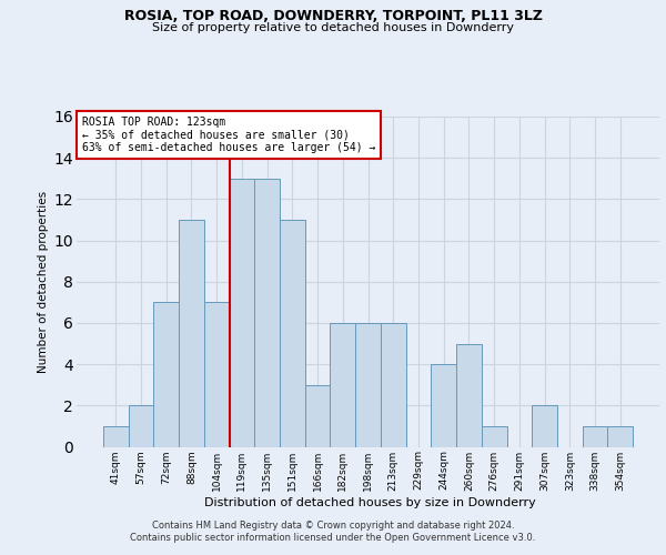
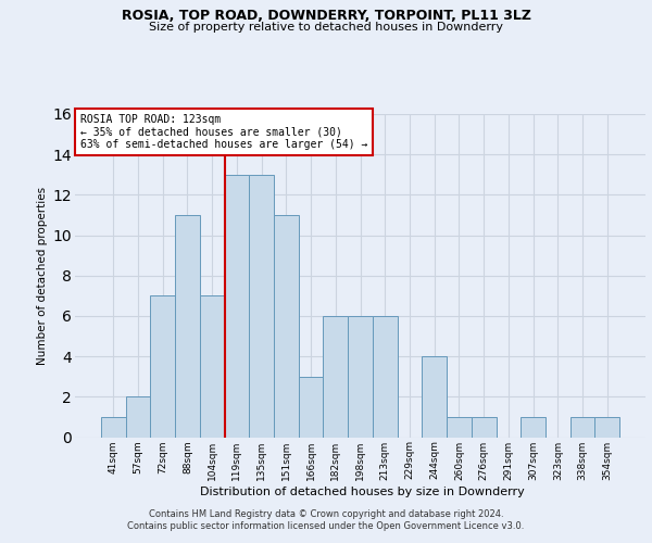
260sqm: 5 -> 1
307sqm: 2 -> 1
